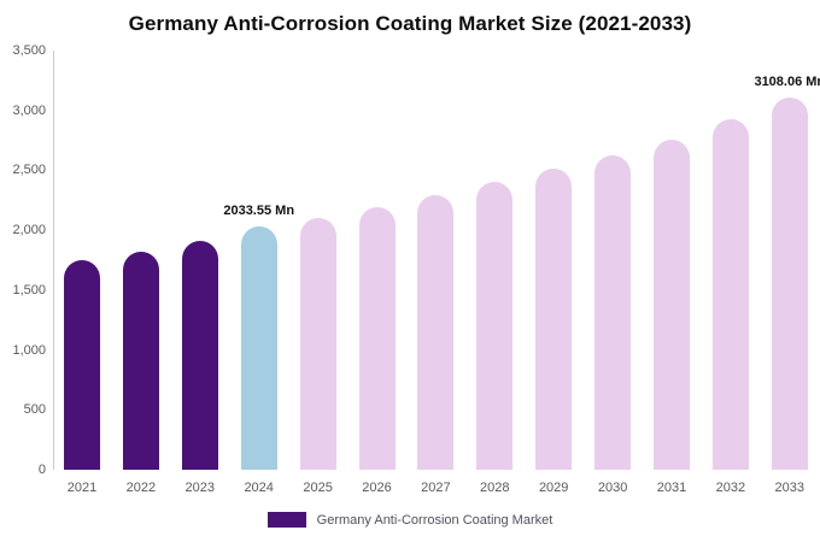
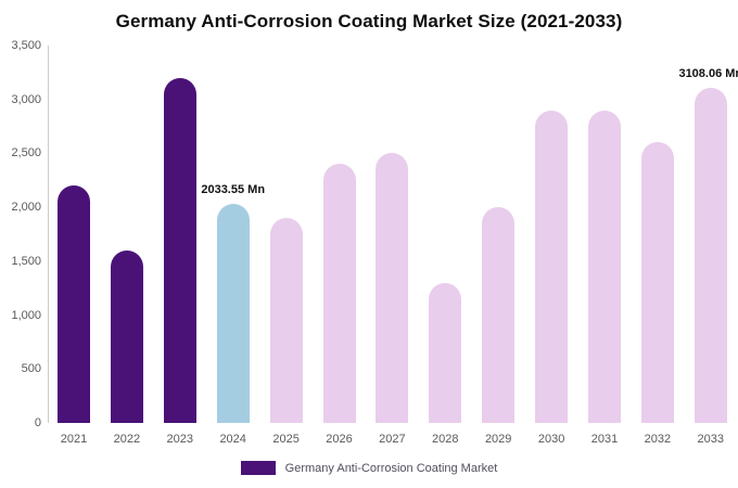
2021: 1800 -> 2200
2022: 1800 -> 1600
2023: 1900 -> 3200
2025: 2100 -> 1900
2026: 2200 -> 2400
2027: 2300 -> 2500
2028: 2400 -> 1300
2029: 2500 -> 2000
2030: 2600 -> 2900
2031: 2800 -> 2900
2032: 2900 -> 2600
